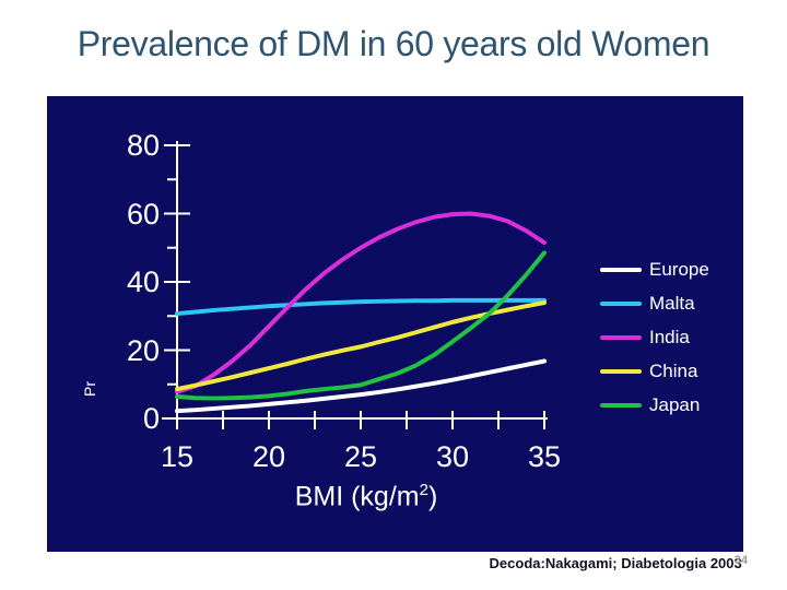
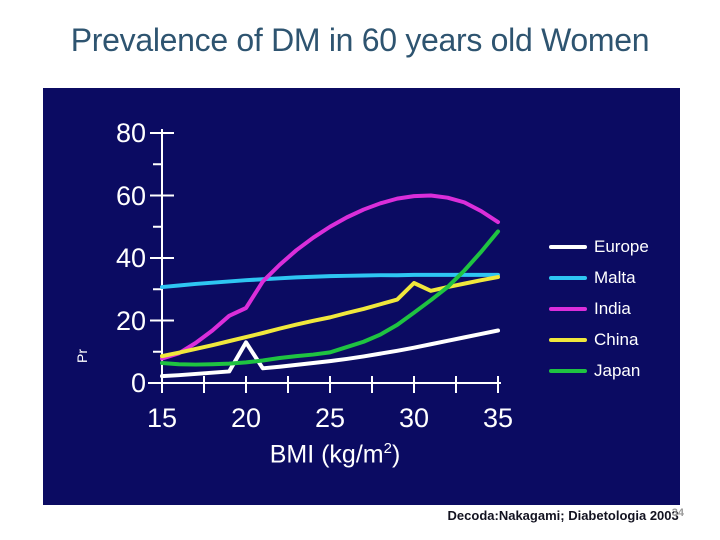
Europe/20: 4 -> 13
India/20: 27 -> 24
China/30: 28 -> 32
